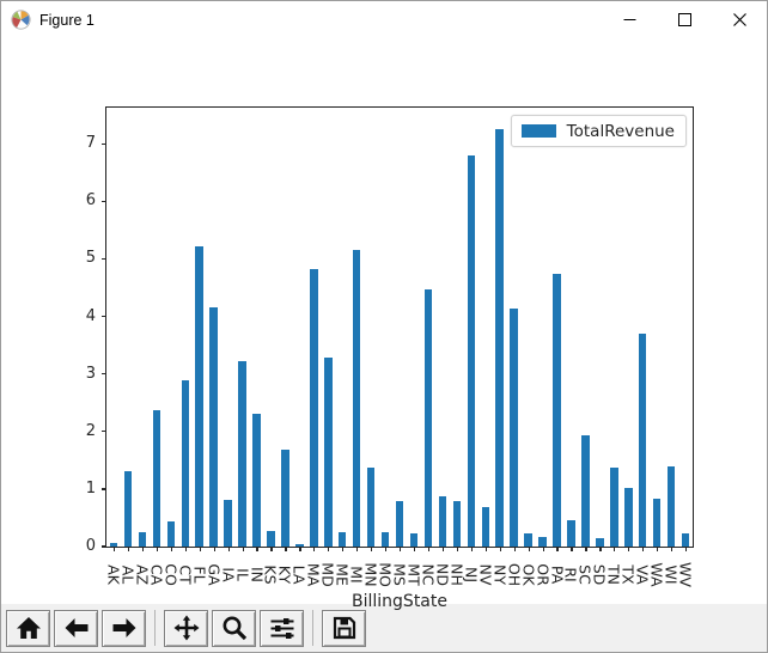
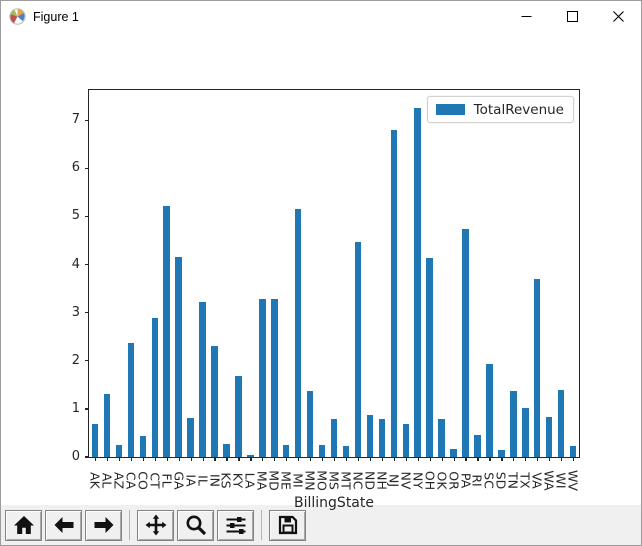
AK: 0.1 -> 0.7
MA: 4.8 -> 3.3
OK: 0.2 -> 0.8
